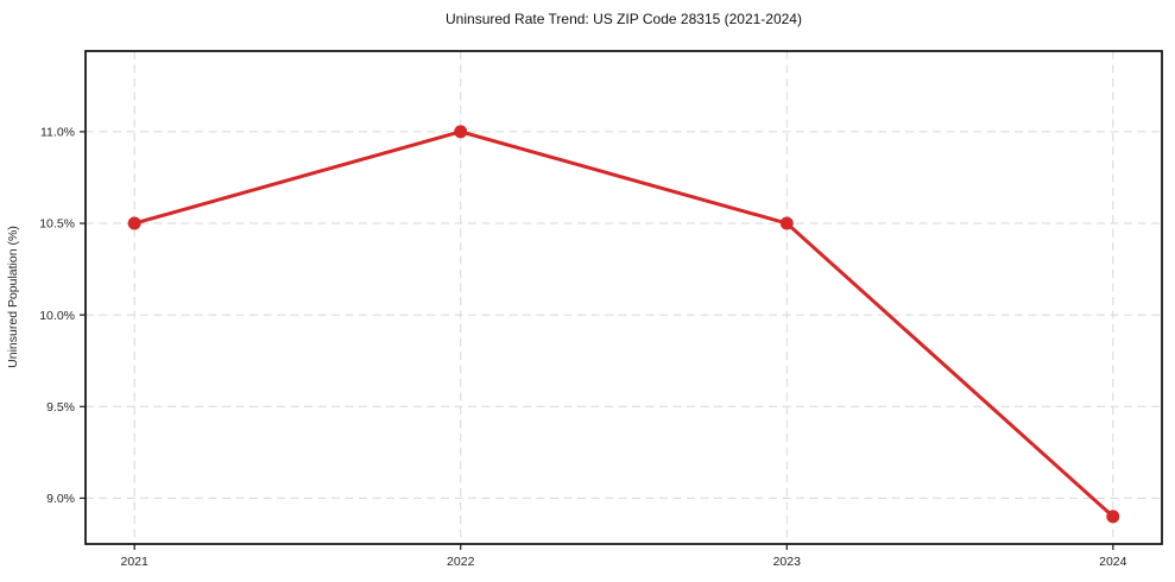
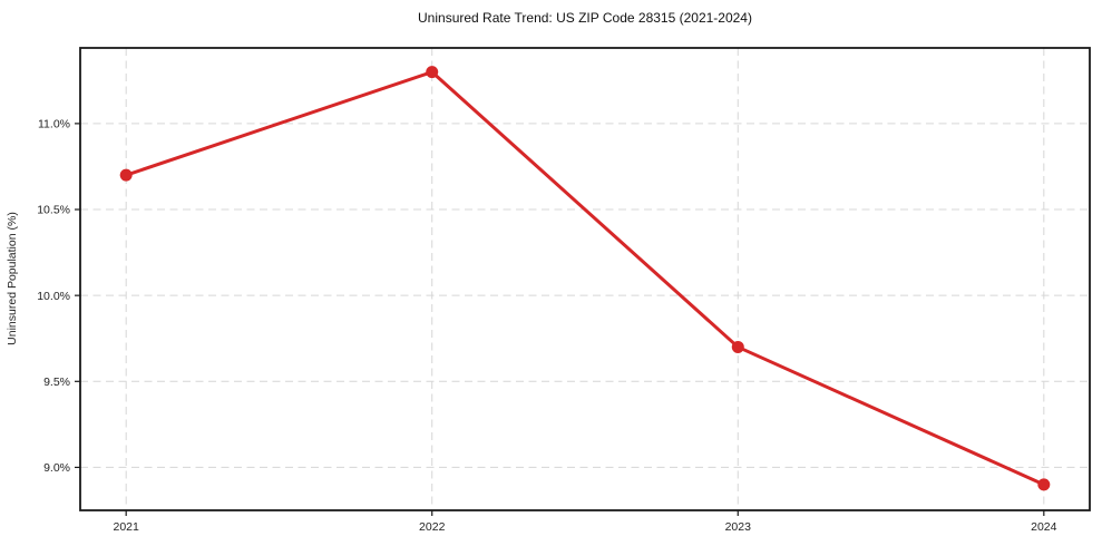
2021: 10.5% -> 10.7%
2022: 11.0% -> 11.3%
2023: 10.5% -> 9.7%
